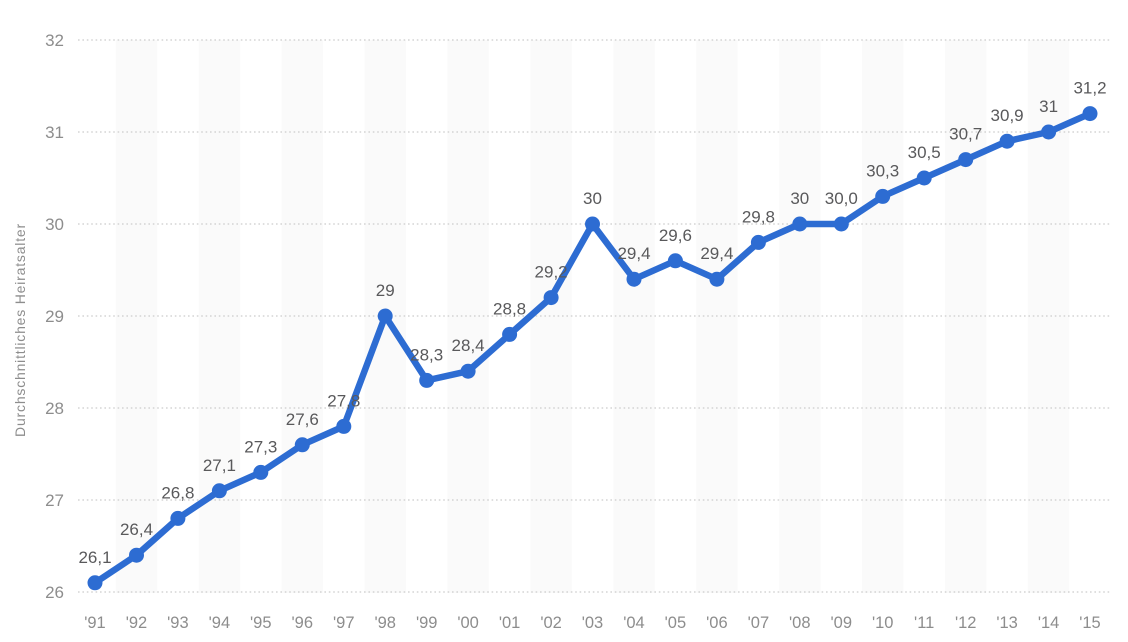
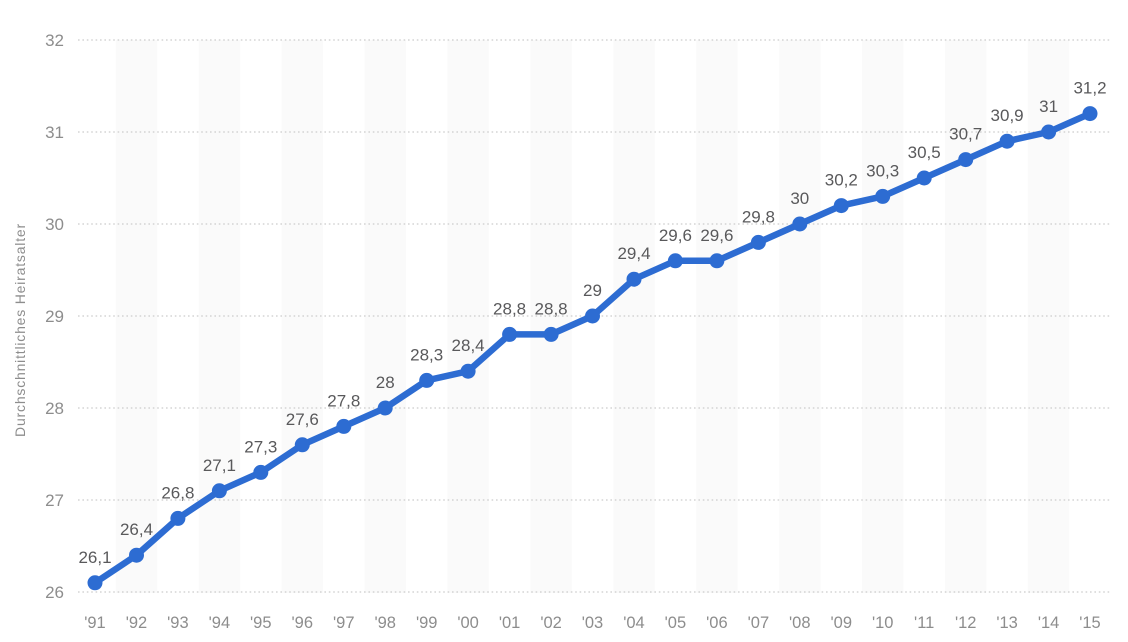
'98: 29 -> 28
'02: 29,2 -> 28,8
'03: 30 -> 29
'06: 29,4 -> 29,6
'09: 30,0 -> 30,2
